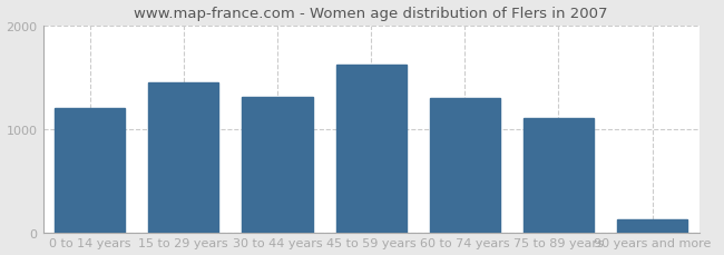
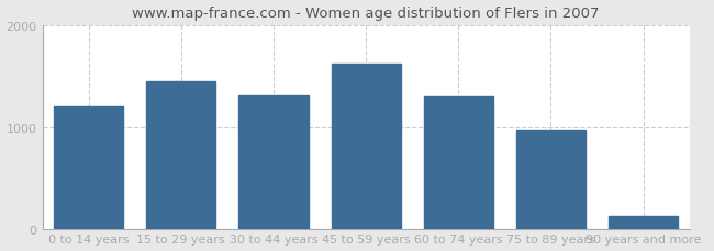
75 to 89 years: 1100 -> 960
